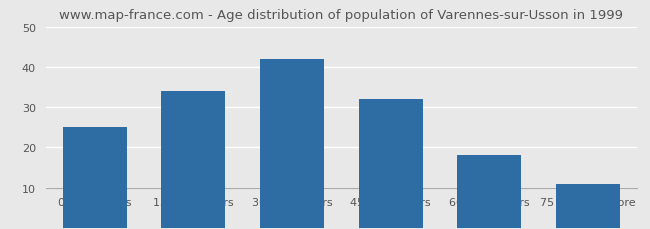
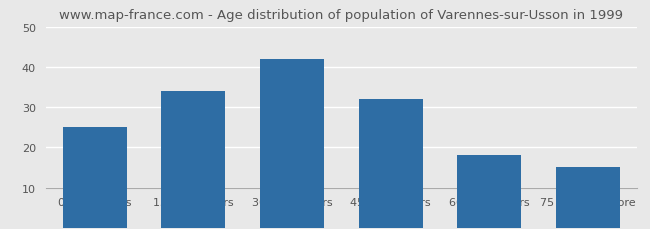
75 years or more: 11 -> 15
